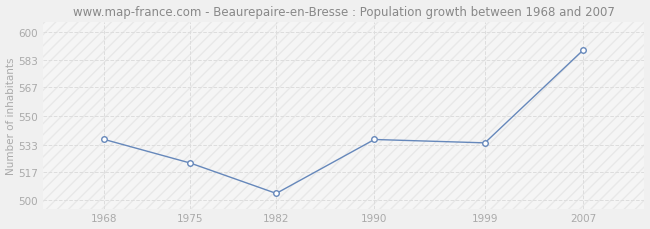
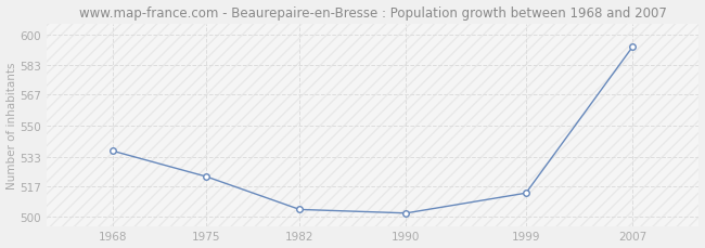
1990: 536 -> 502
1999: 534 -> 513
2007: 589 -> 593
